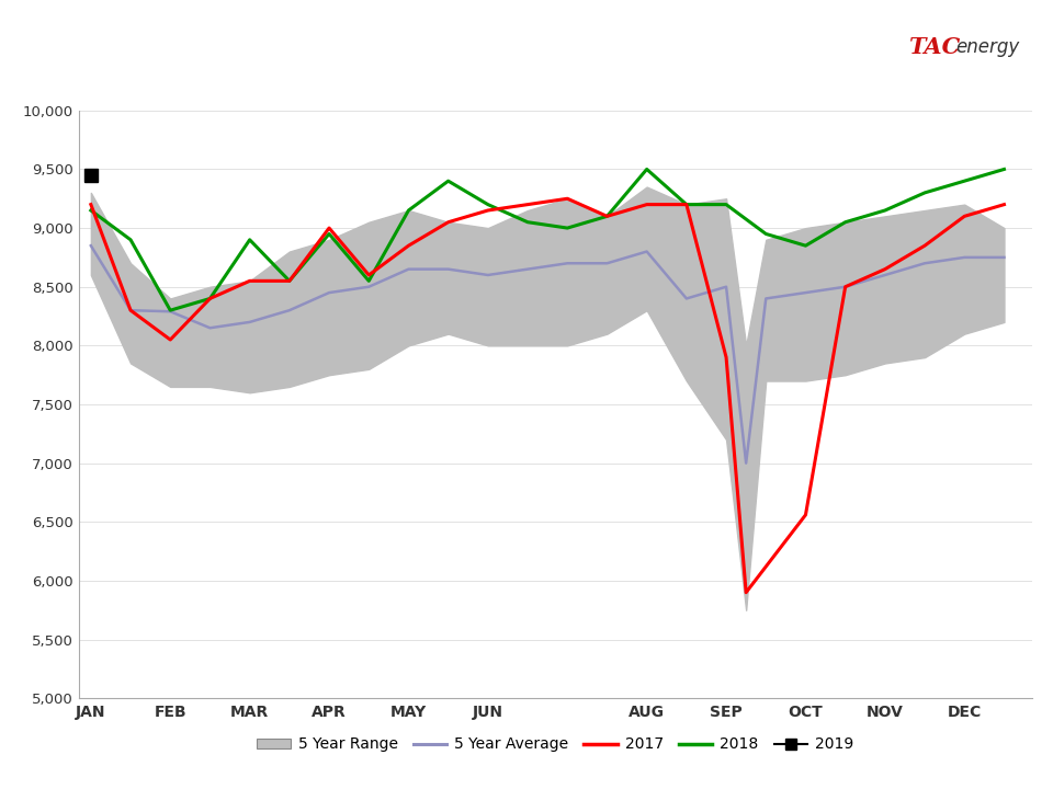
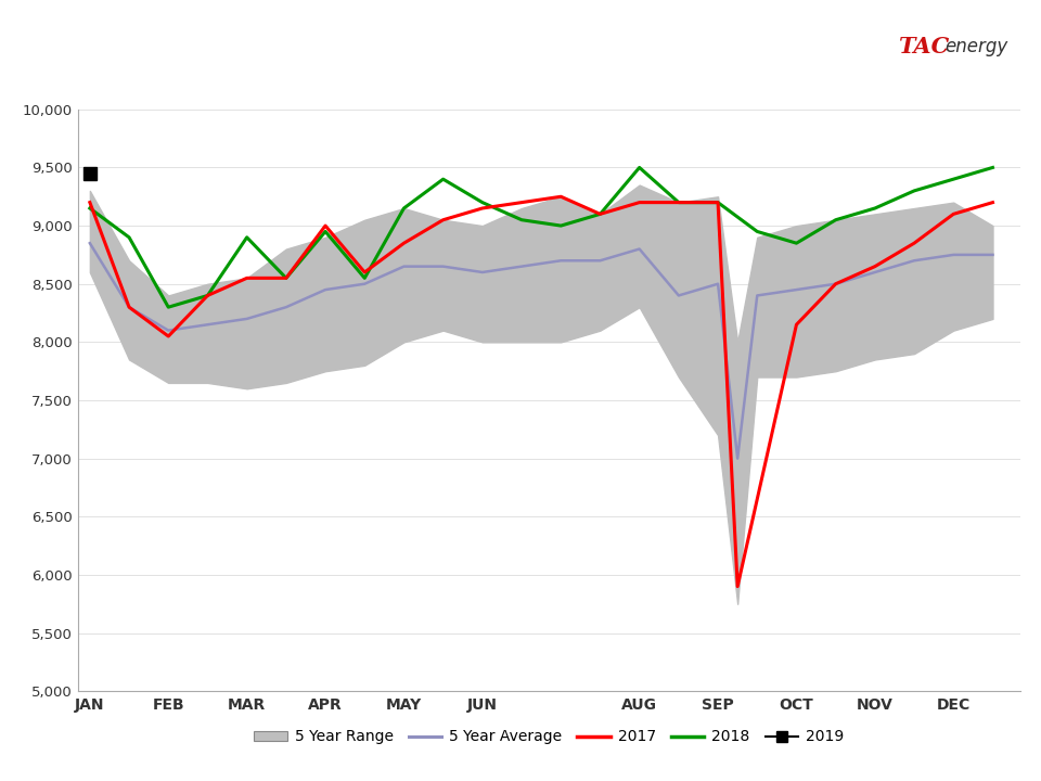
5 Year Average/FEB: 8,290 -> 8,100
2017/SEP: 7,900 -> 9,200
2017/OCT: 6,560 -> 8,150
